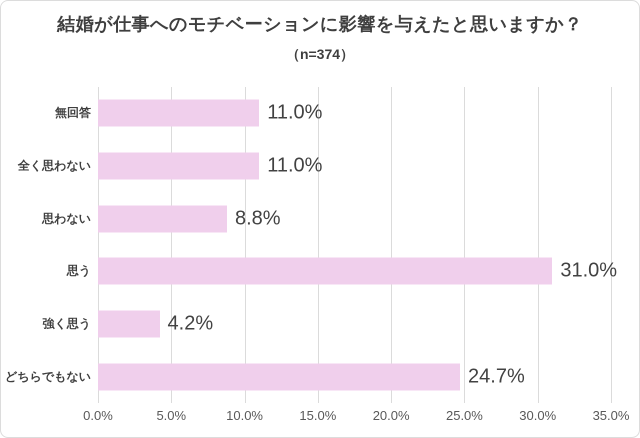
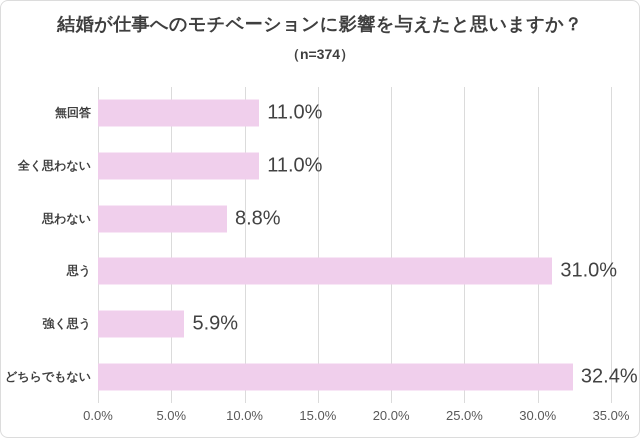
強く思う: 4.2% -> 5.9%
どちらでもない: 24.7% -> 32.4%
